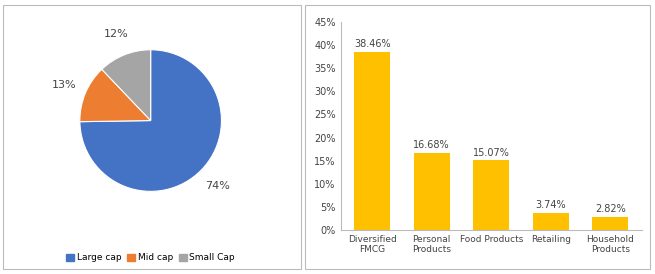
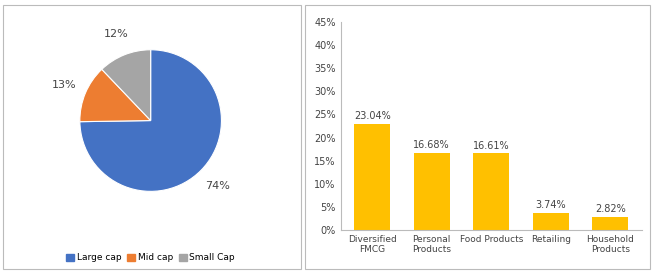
Diversified FMCG: 38.46% -> 23.04%
Food Products: 15.07% -> 16.61%
